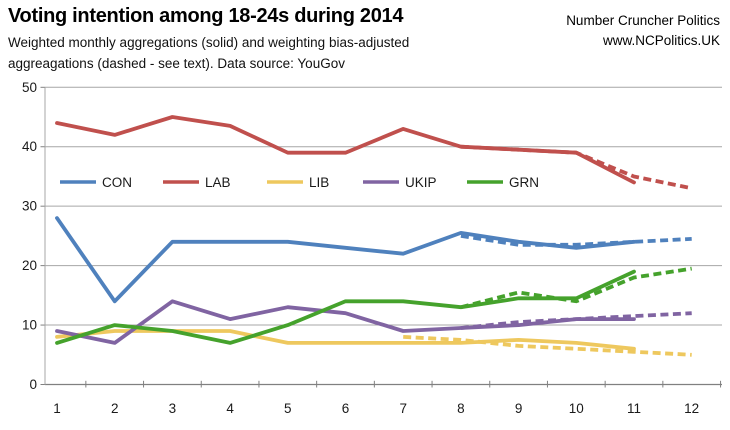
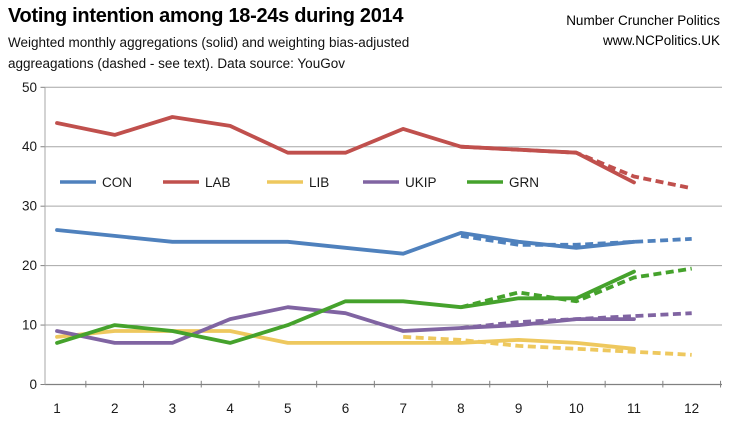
CON/1: 28 -> 26
CON/2: 14 -> 25
UKIP/3: 14 -> 7
